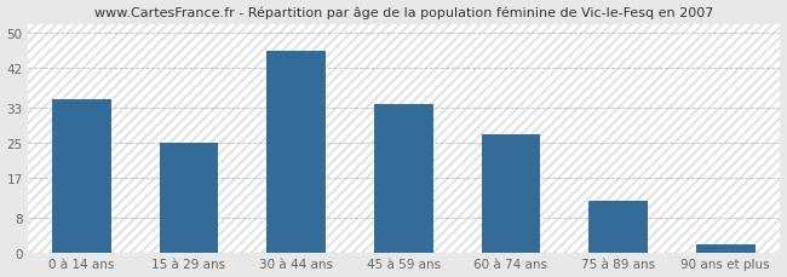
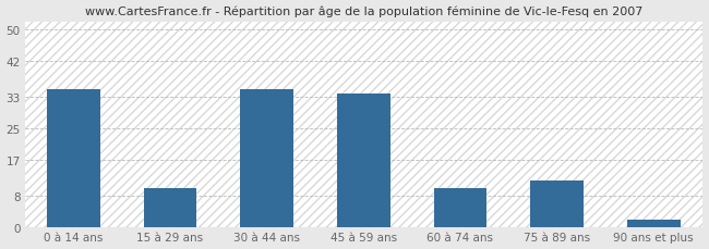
15 à 29 ans: 25 -> 10
30 à 44 ans: 46 -> 35
60 à 74 ans: 27 -> 10
